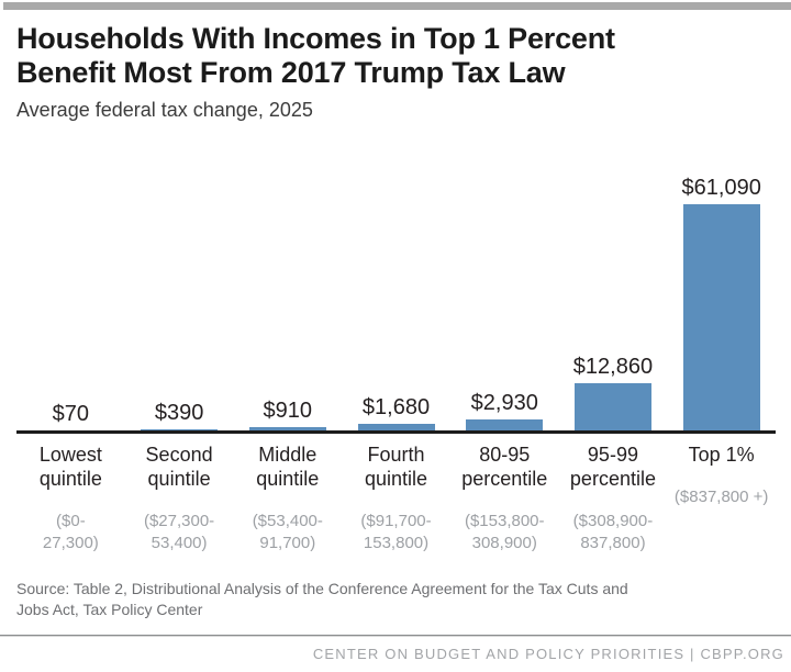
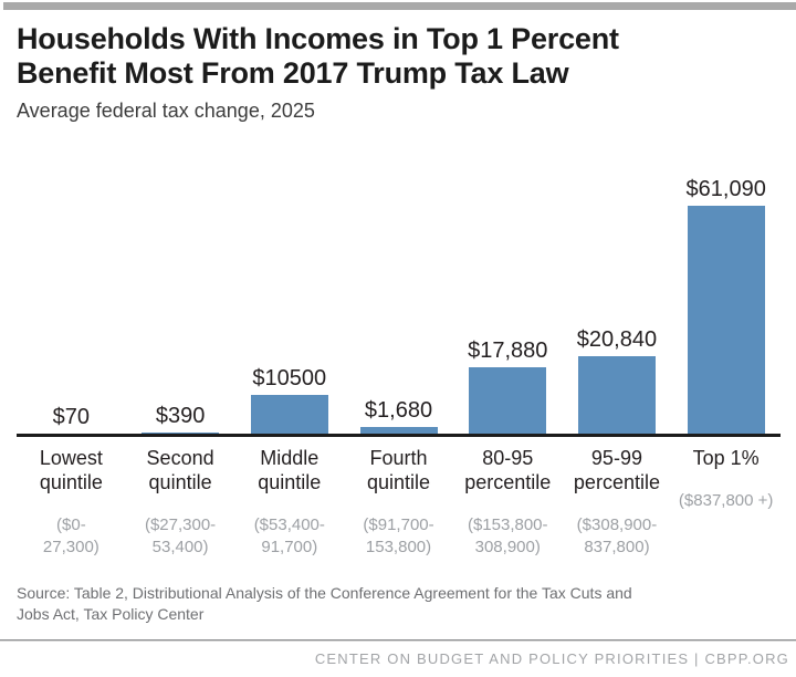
Middle quintile: $910 -> $10500
80-95 percentile: $2,930 -> $17,880
95-99 percentile: $12,860 -> $20,840
